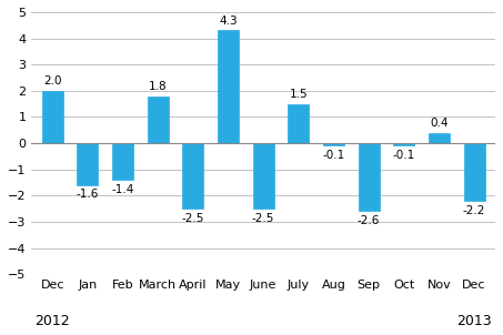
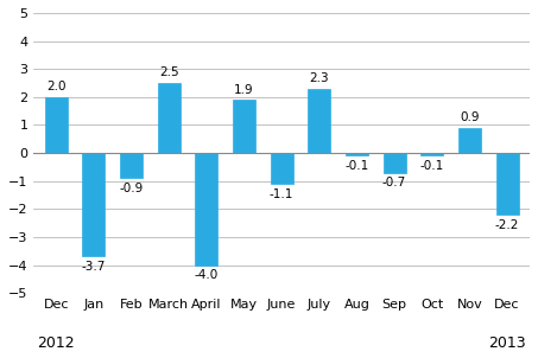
Jan: -1.6 -> -3.7
Feb: -1.4 -> -0.9
March: 1.8 -> 2.5
April: -2.5 -> -4.0
May: 4.3 -> 1.9
June: -2.5 -> -1.1
July: 1.5 -> 2.3
Sep: -2.6 -> -0.7
Nov: 0.4 -> 0.9
